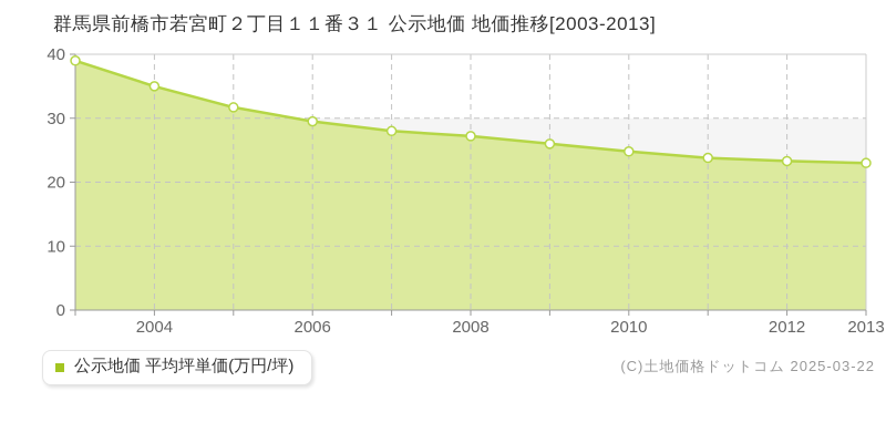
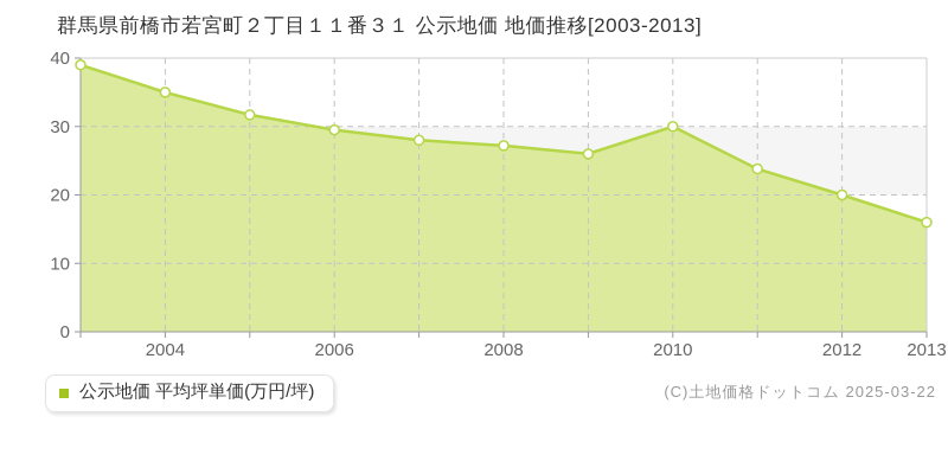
2010: 25 -> 30
2012: 23 -> 20
2013: 23 -> 16
